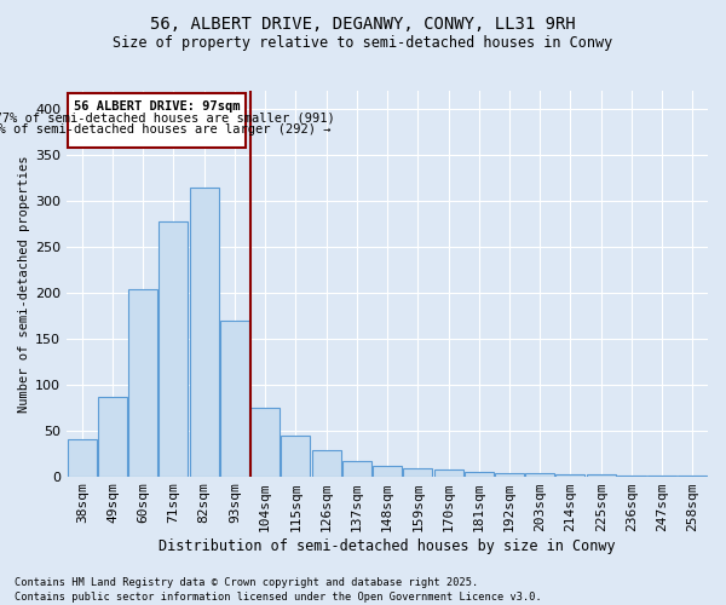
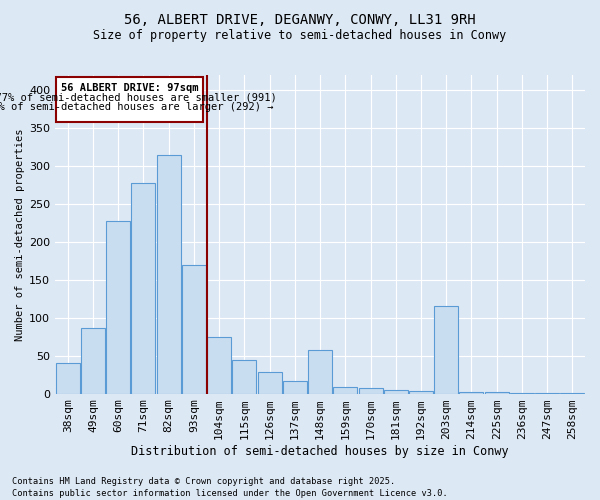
60sqm: 204 -> 228
148sqm: 11 -> 58
203sqm: 4 -> 116
